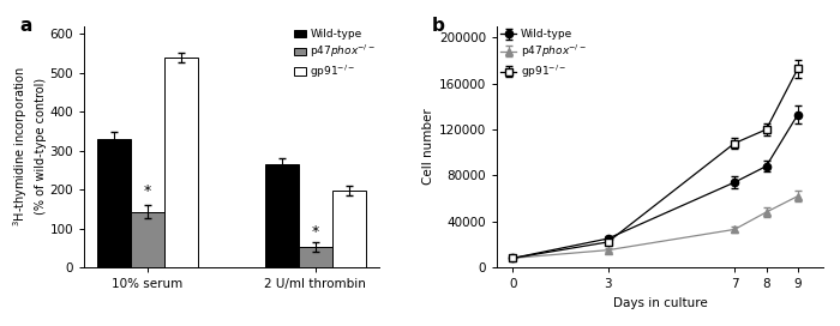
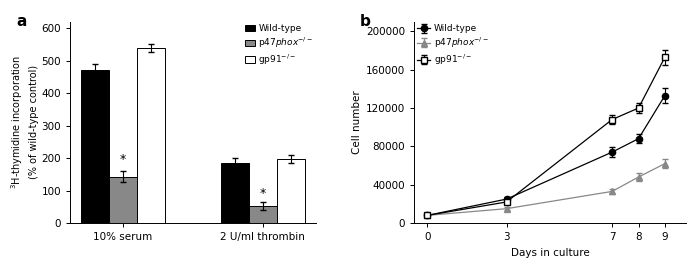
Wild-type/10% serum: 330 -> 472
Wild-type/2 U/ml thrombin: 265 -> 185
